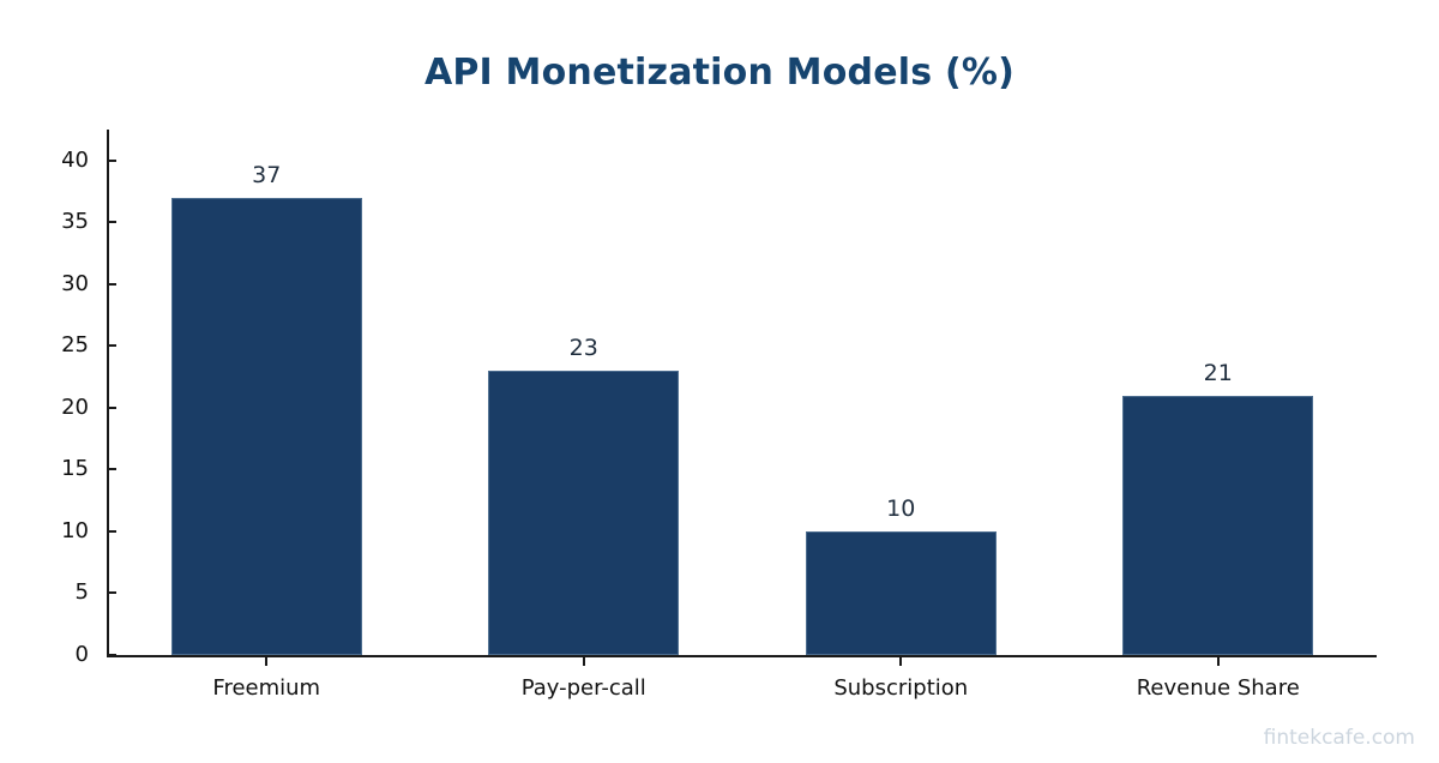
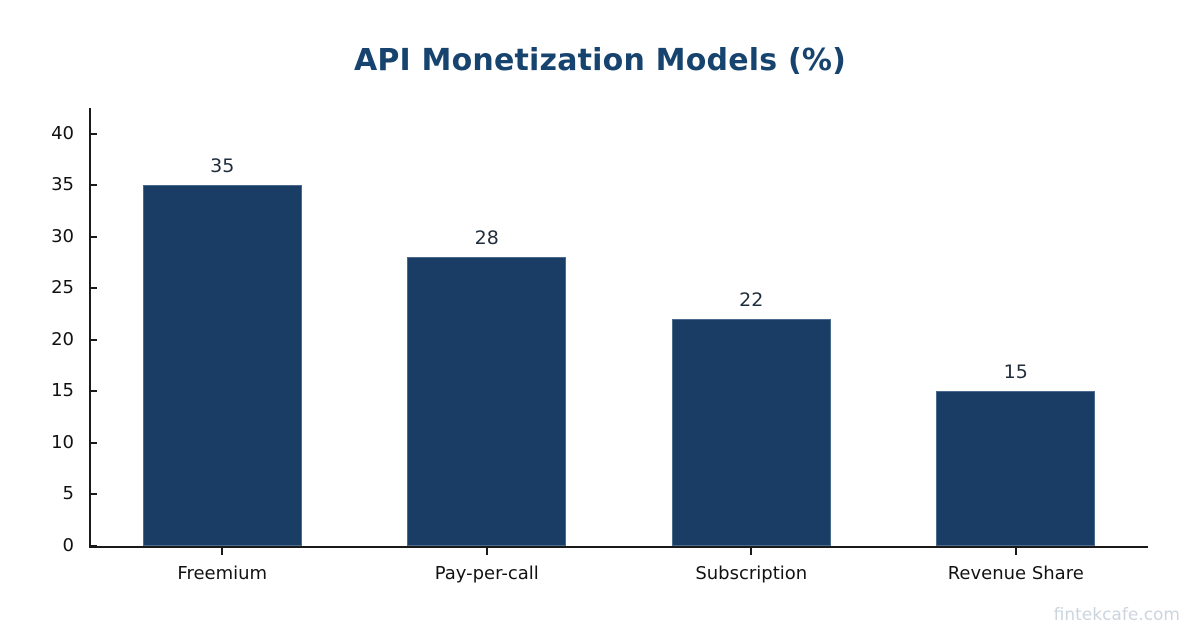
Freemium: 37 -> 35
Pay-per-call: 23 -> 28
Subscription: 10 -> 22
Revenue Share: 21 -> 15
